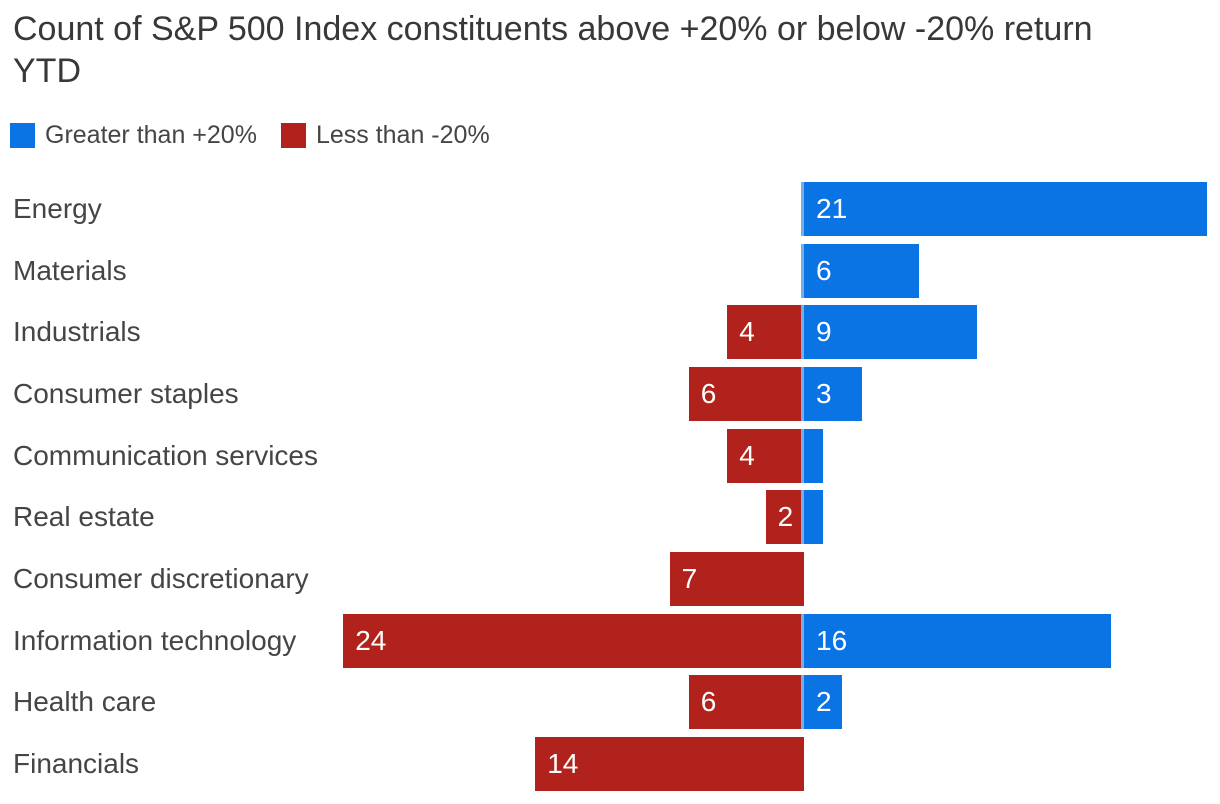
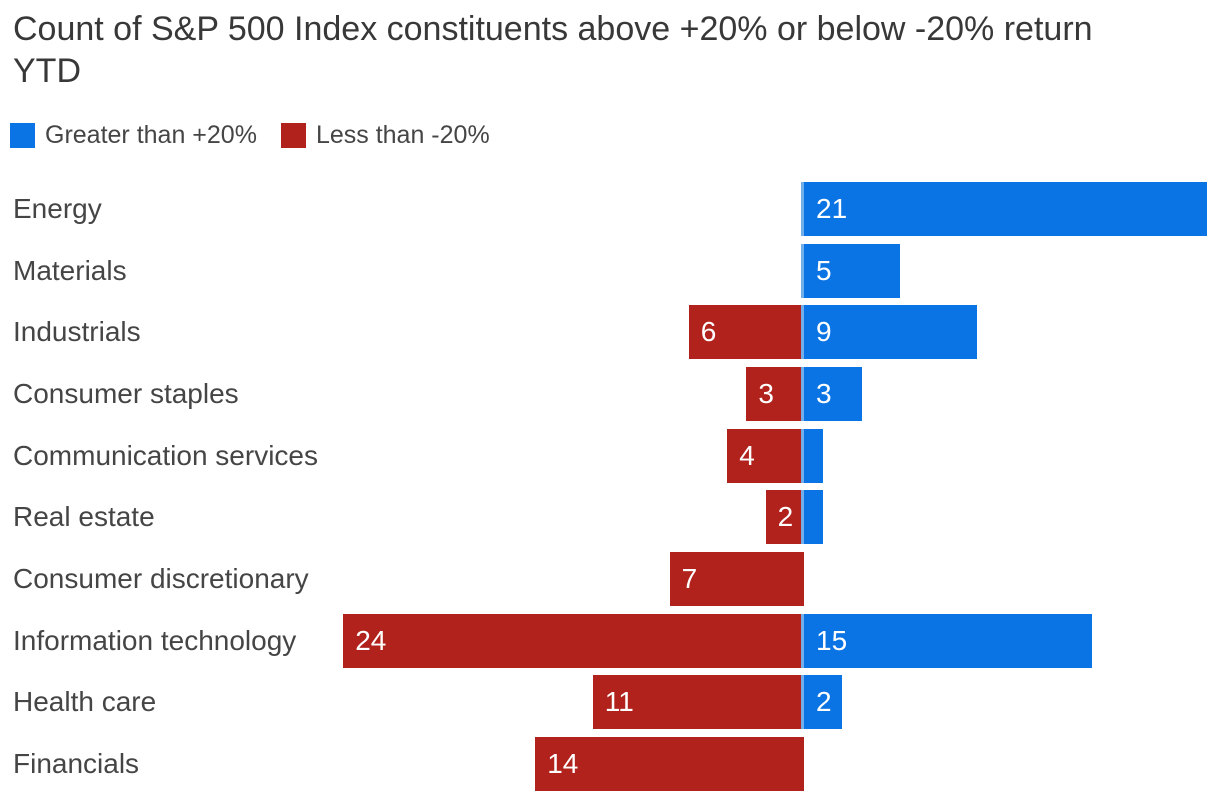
Greater than +20%/Materials: 6 -> 5
Less than -20%/Industrials: 4 -> 6
Less than -20%/Consumer staples: 6 -> 3
Greater than +20%/Information technology: 16 -> 15
Less than -20%/Health care: 6 -> 11
